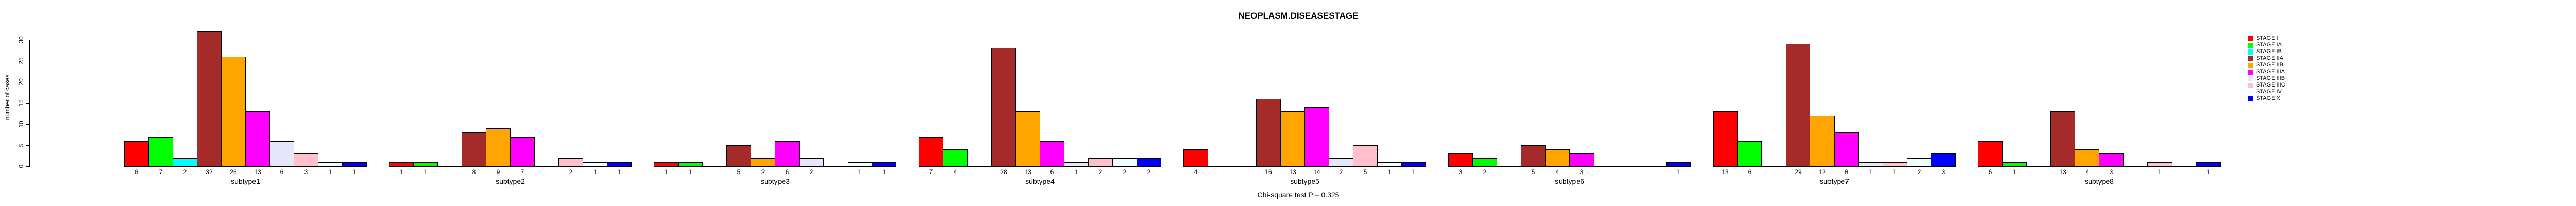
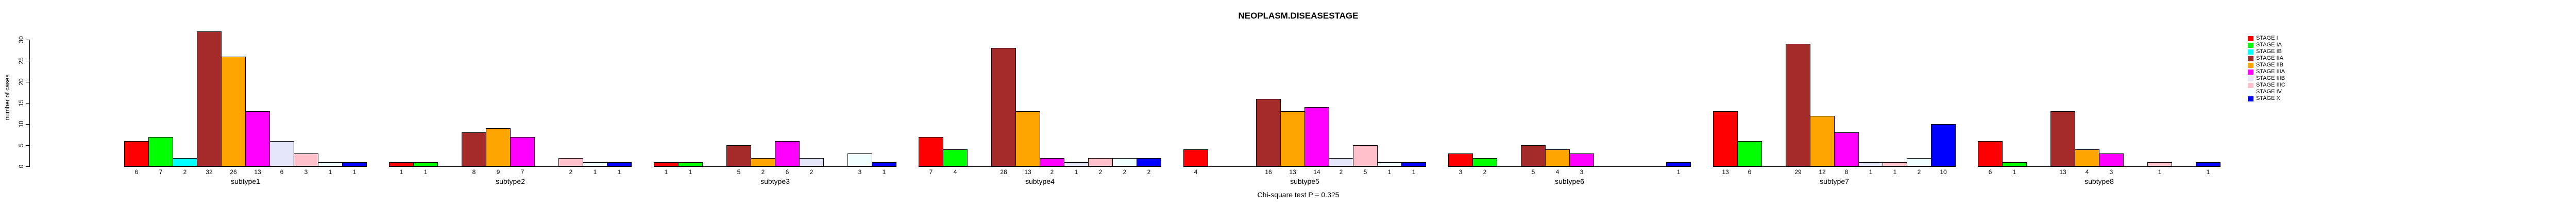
STAGE IV/subtype3: 1 -> 3
STAGE IIIA/subtype4: 6 -> 2
STAGE X/subtype7: 3 -> 10
